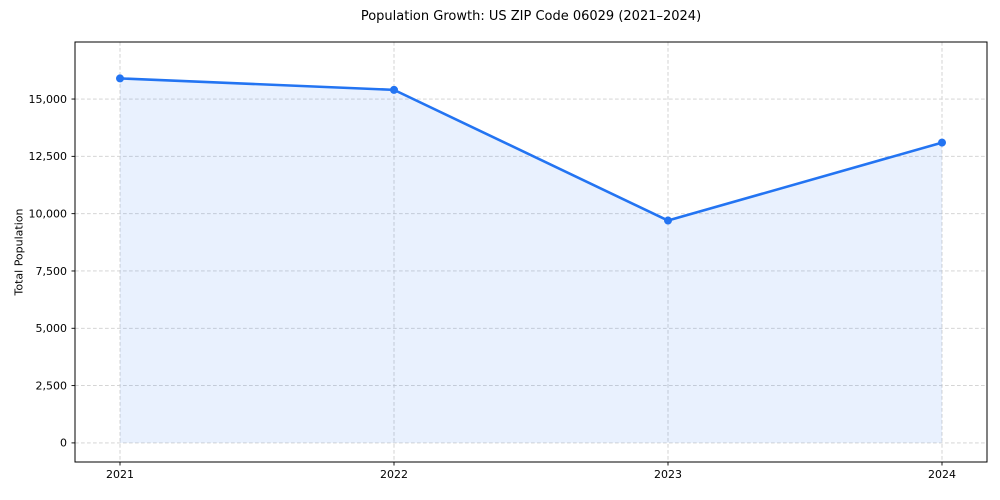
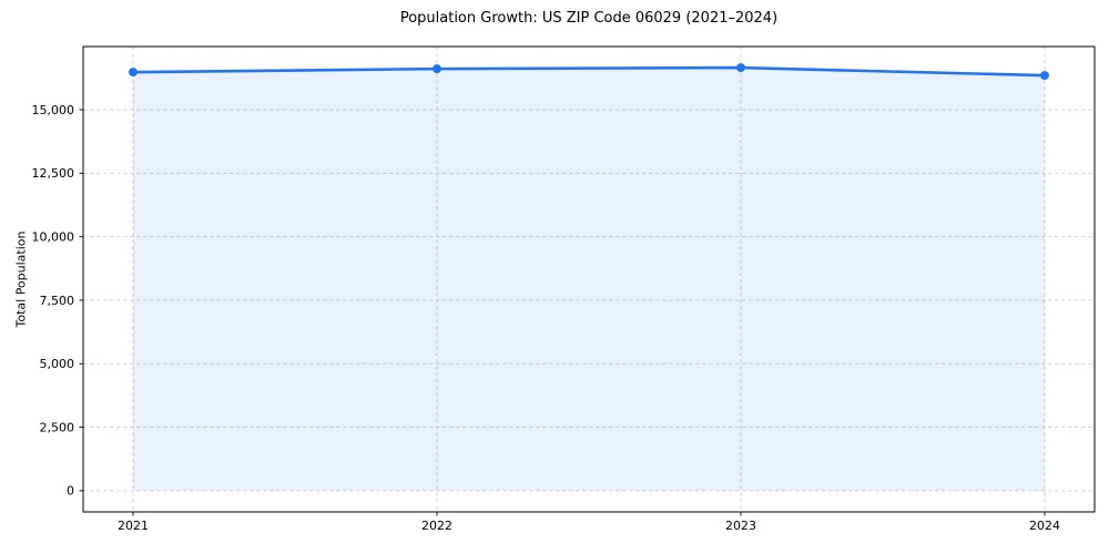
2021: 15900 -> 16500
2022: 15400 -> 16600
2023: 9700 -> 16700
2024: 13100 -> 16400
